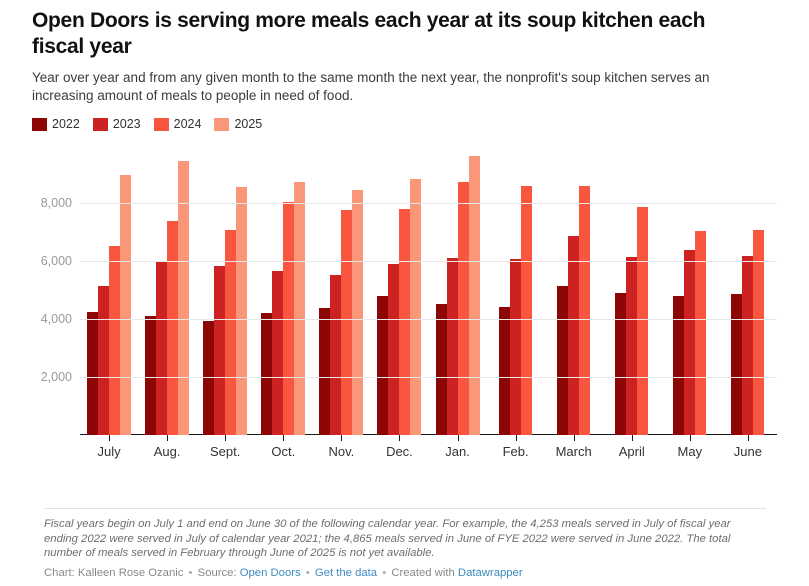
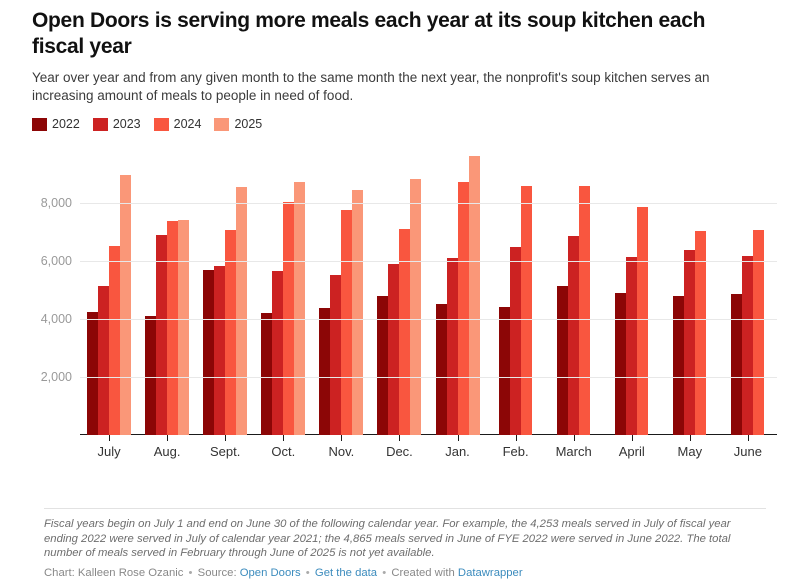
2023/Aug.: 6000 -> 6900
2025/Aug.: 9400 -> 7400
2022/Sept.: 3900 -> 5700
2024/Dec.: 7800 -> 7100
2023/Feb.: 6100 -> 6500
